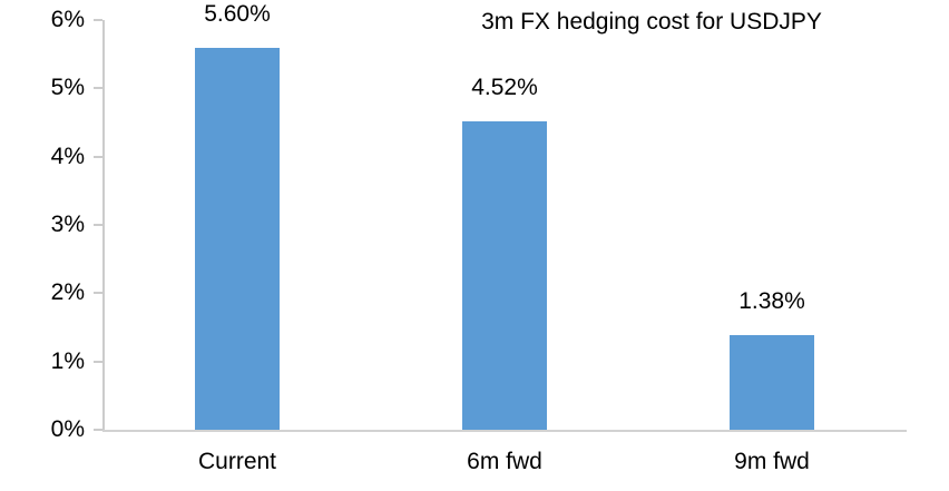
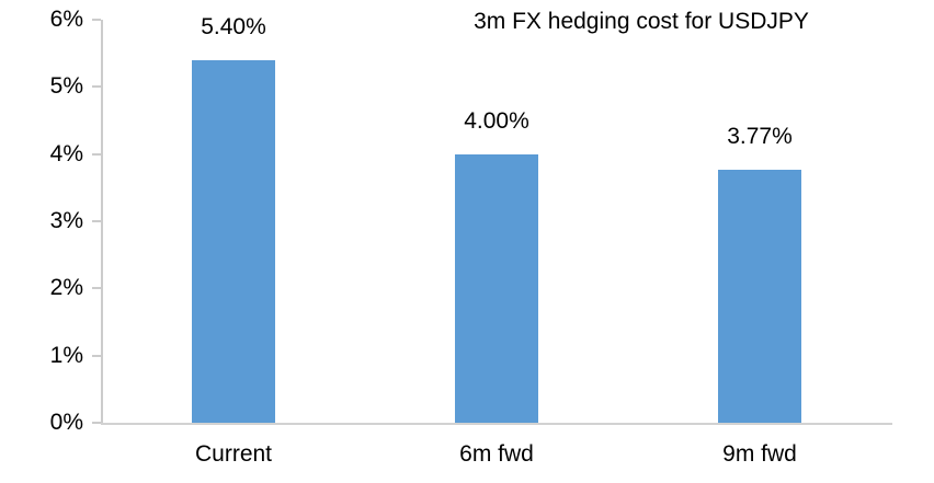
Current: 5.60% -> 5.40%
6m fwd: 4.52% -> 4.00%
9m fwd: 1.38% -> 3.77%
